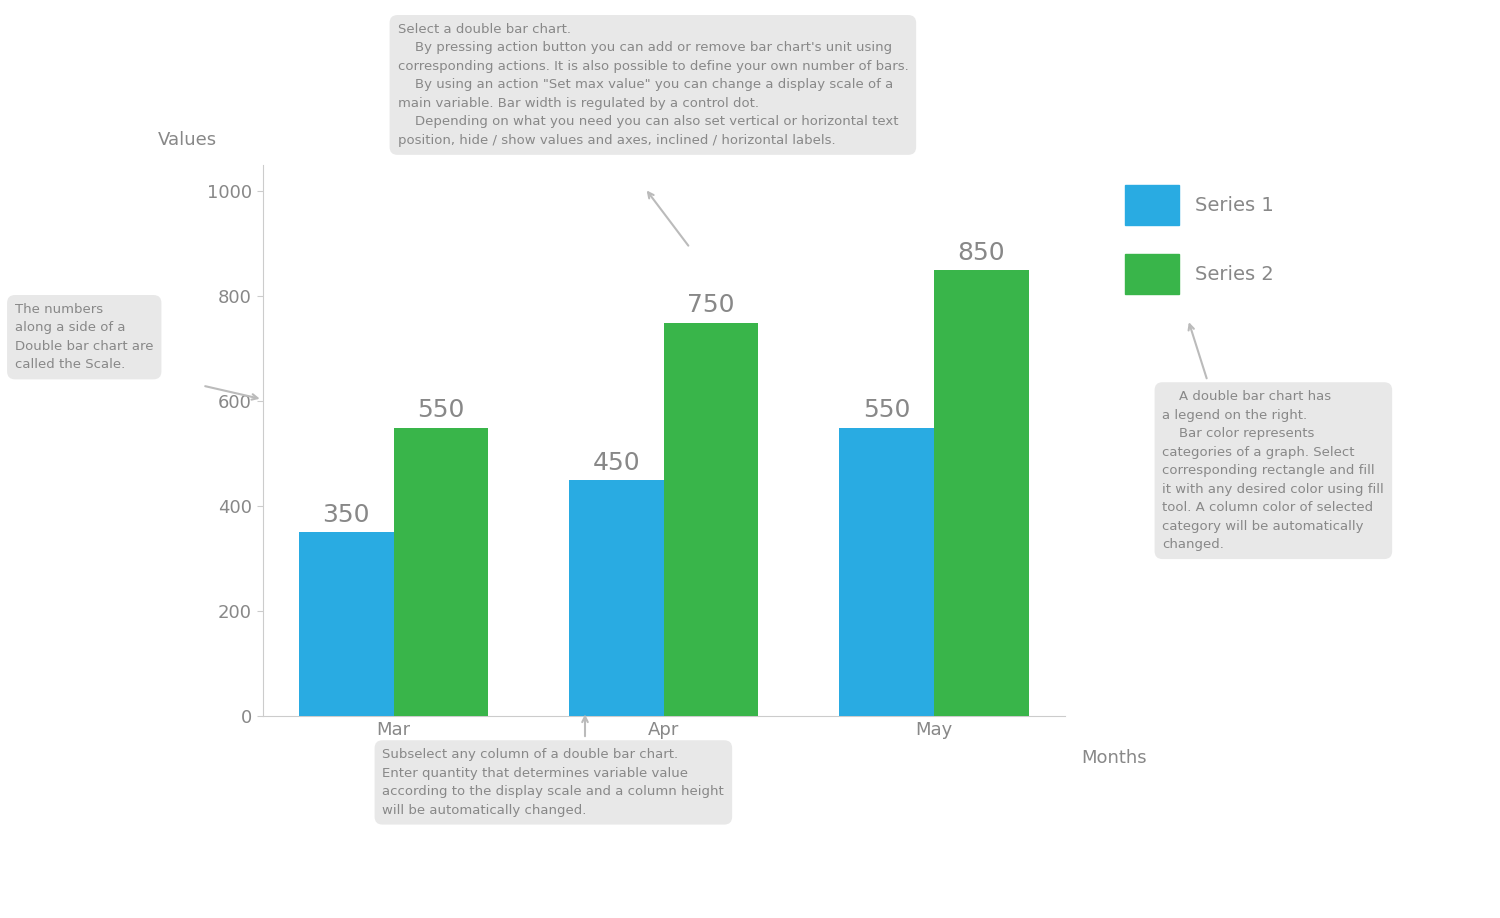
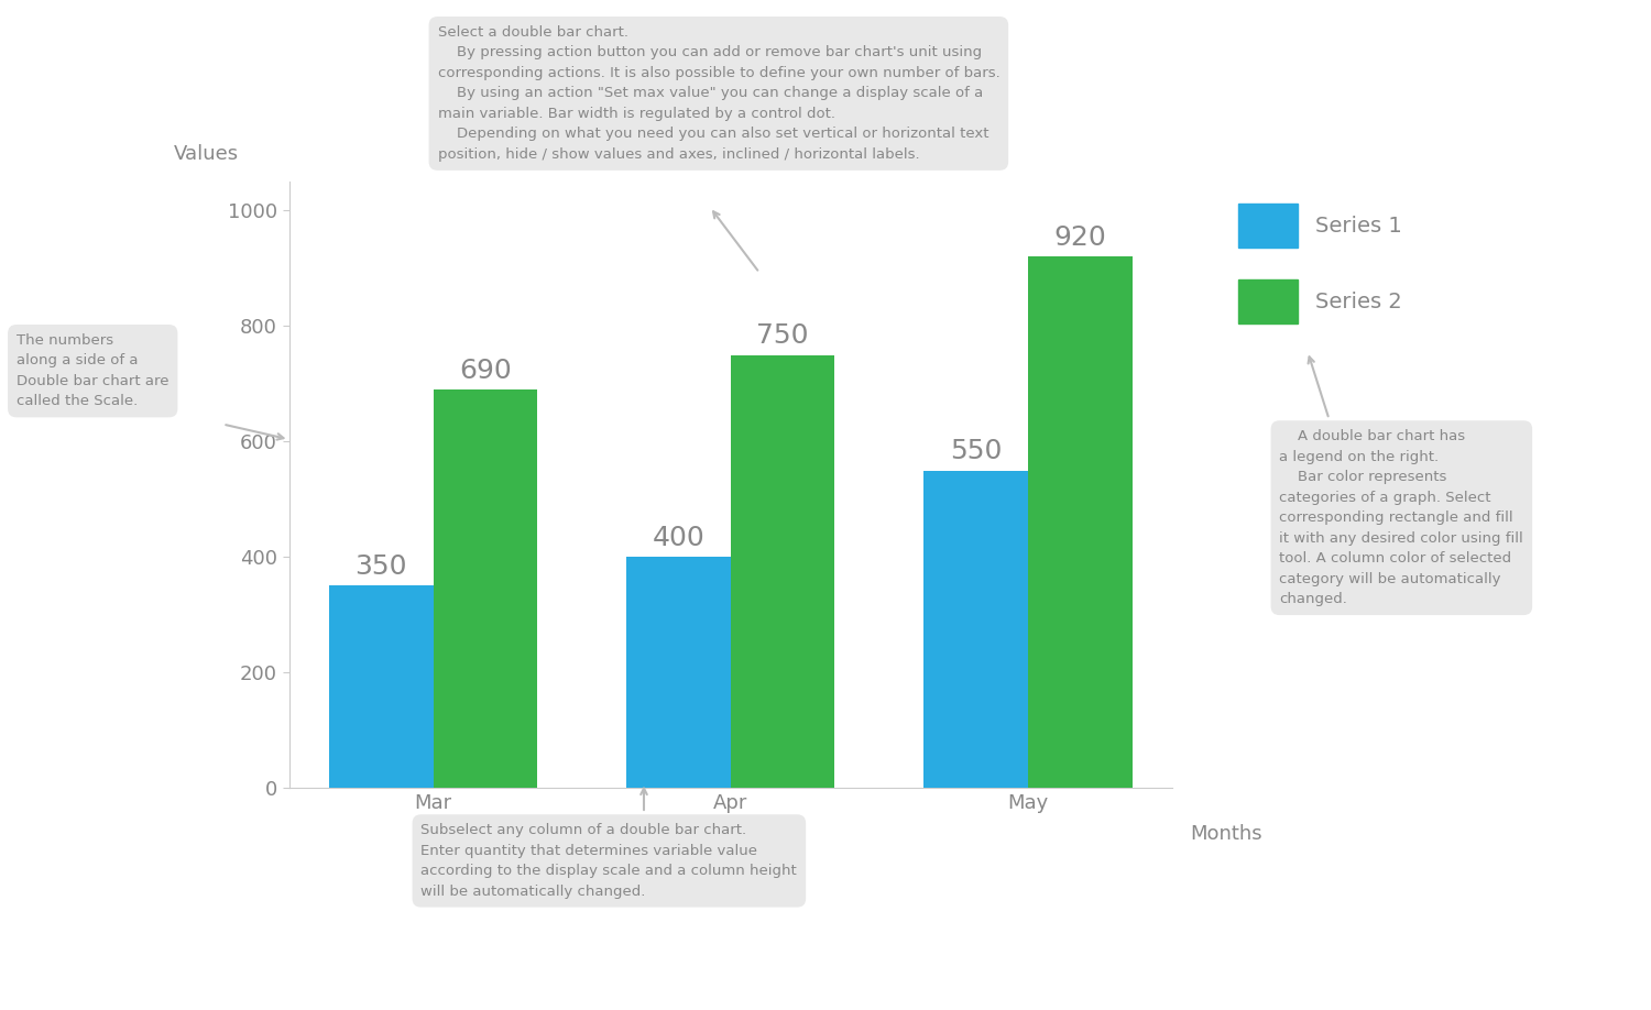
Series 2/Mar: 550 -> 690
Series 1/Apr: 450 -> 400
Series 2/May: 850 -> 920
